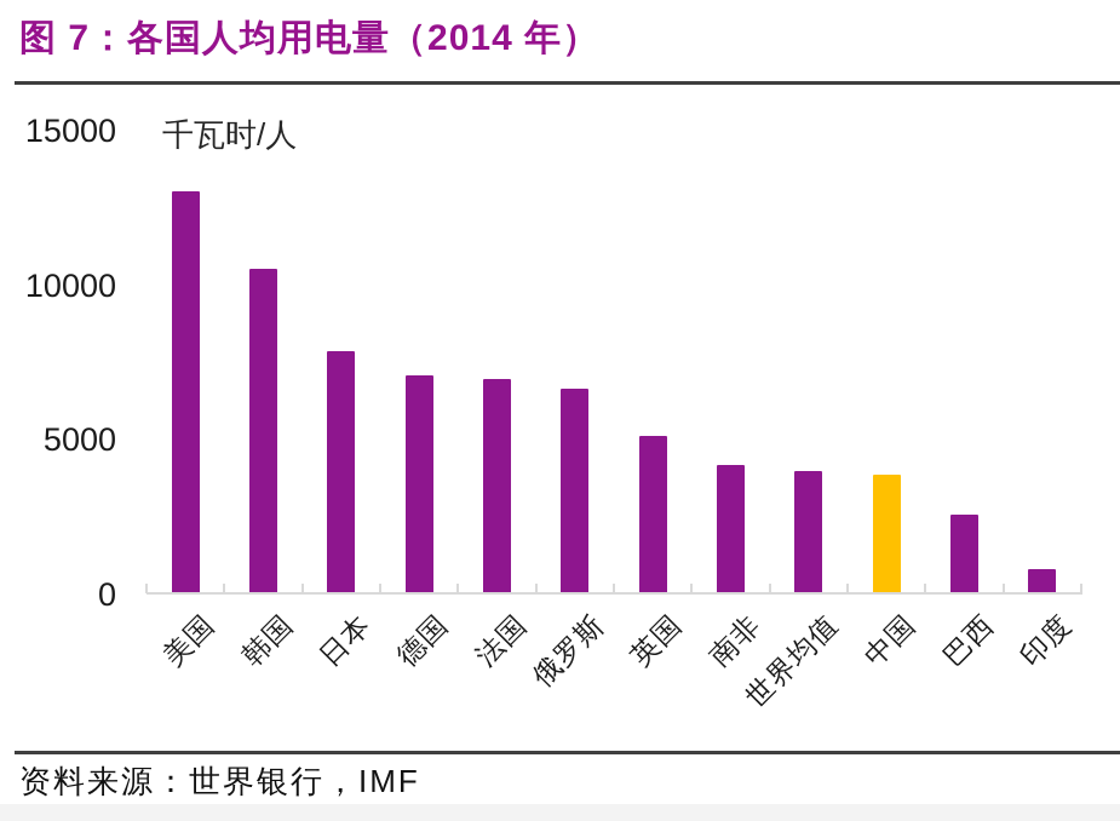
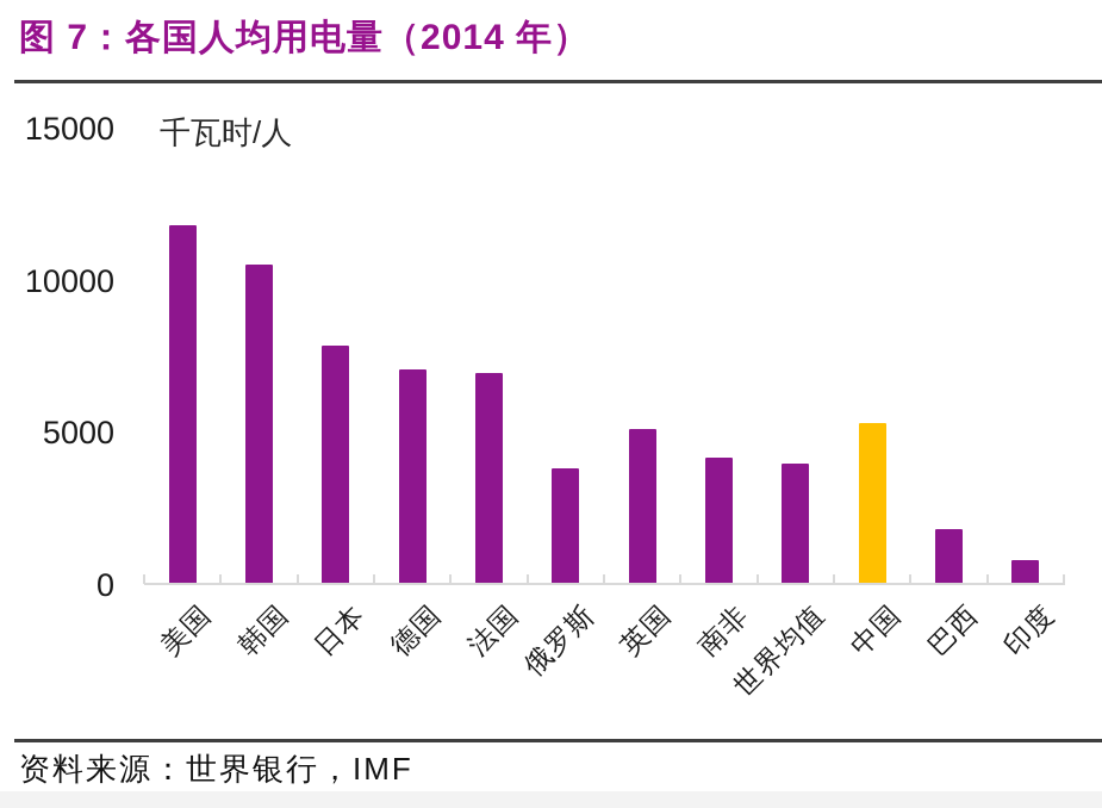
美国: 13000 -> 11800
俄罗斯: 6600 -> 3800
中国: 3800 -> 5300
巴西: 2600 -> 1800
